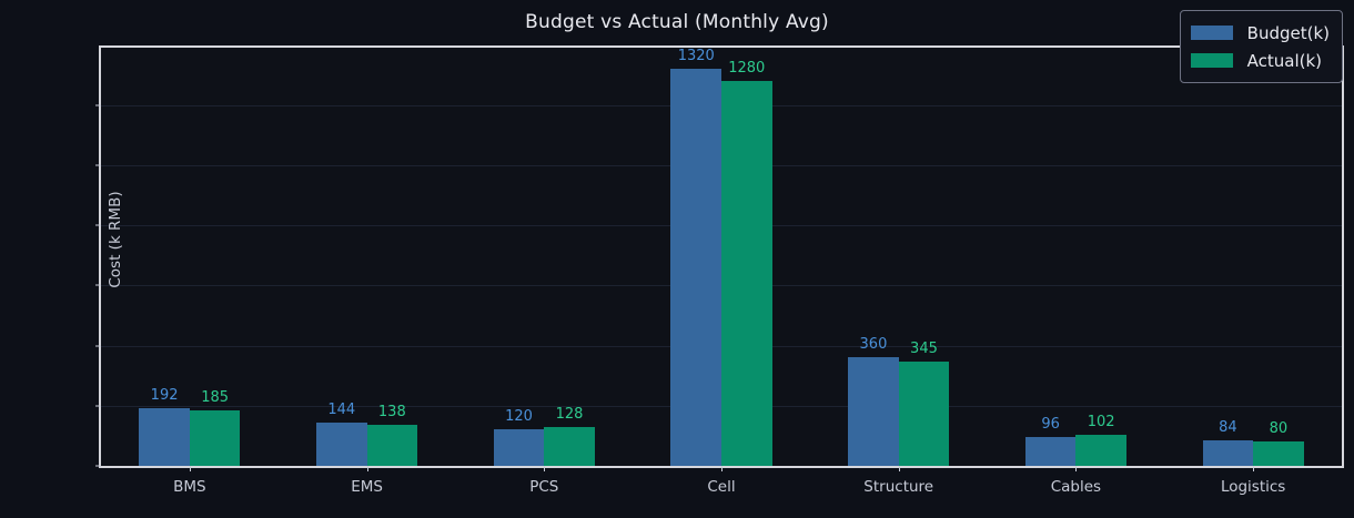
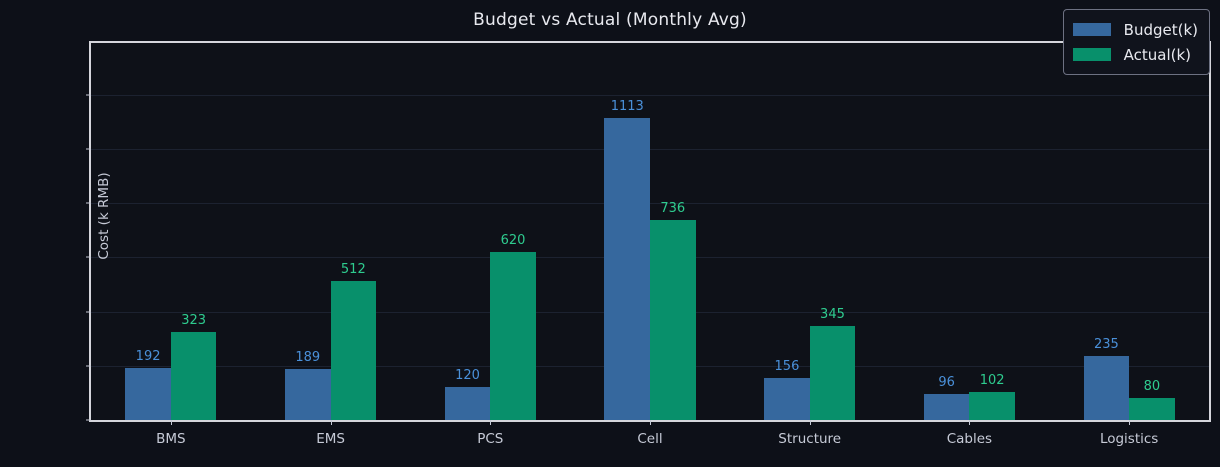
Actual(k)/BMS: 185 -> 323
Budget(k)/EMS: 144 -> 189
Actual(k)/EMS: 138 -> 512
Actual(k)/PCS: 128 -> 620
Budget(k)/Cell: 1320 -> 1113
Actual(k)/Cell: 1280 -> 736
Budget(k)/Structure: 360 -> 156
Budget(k)/Logistics: 84 -> 235
